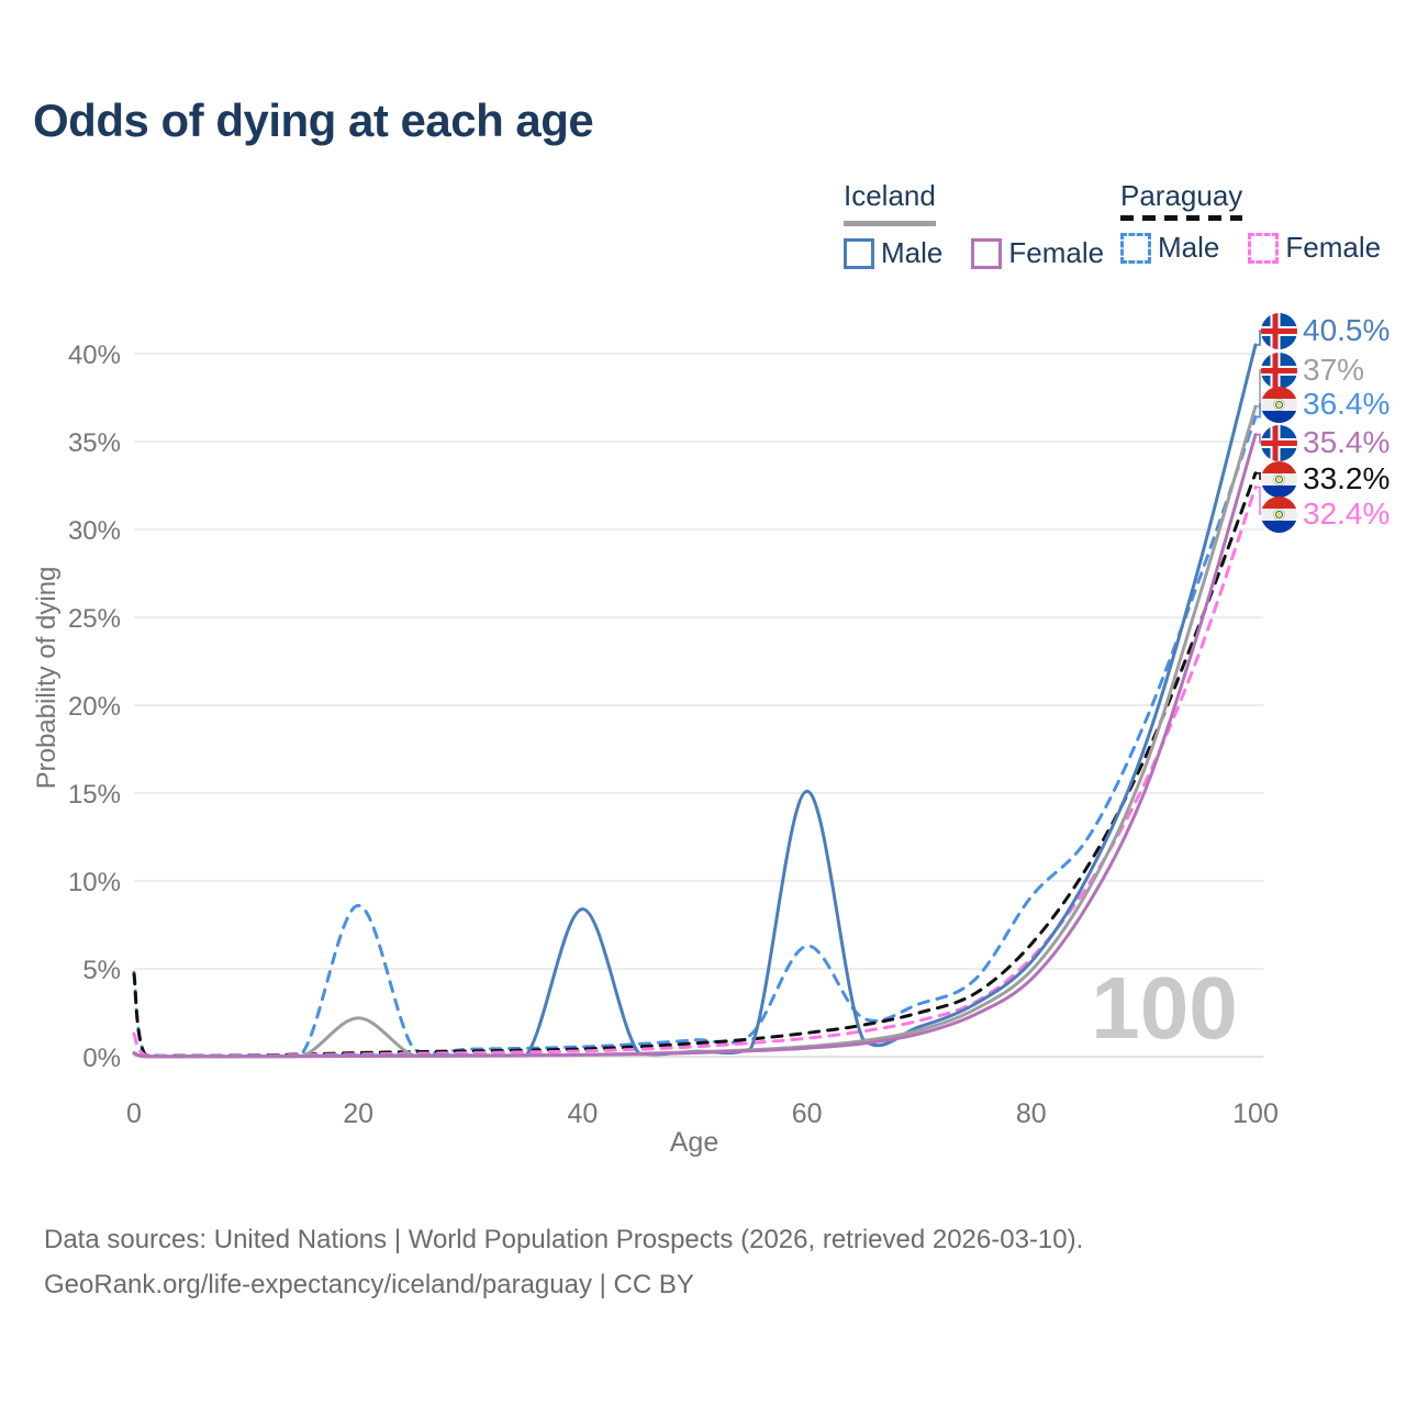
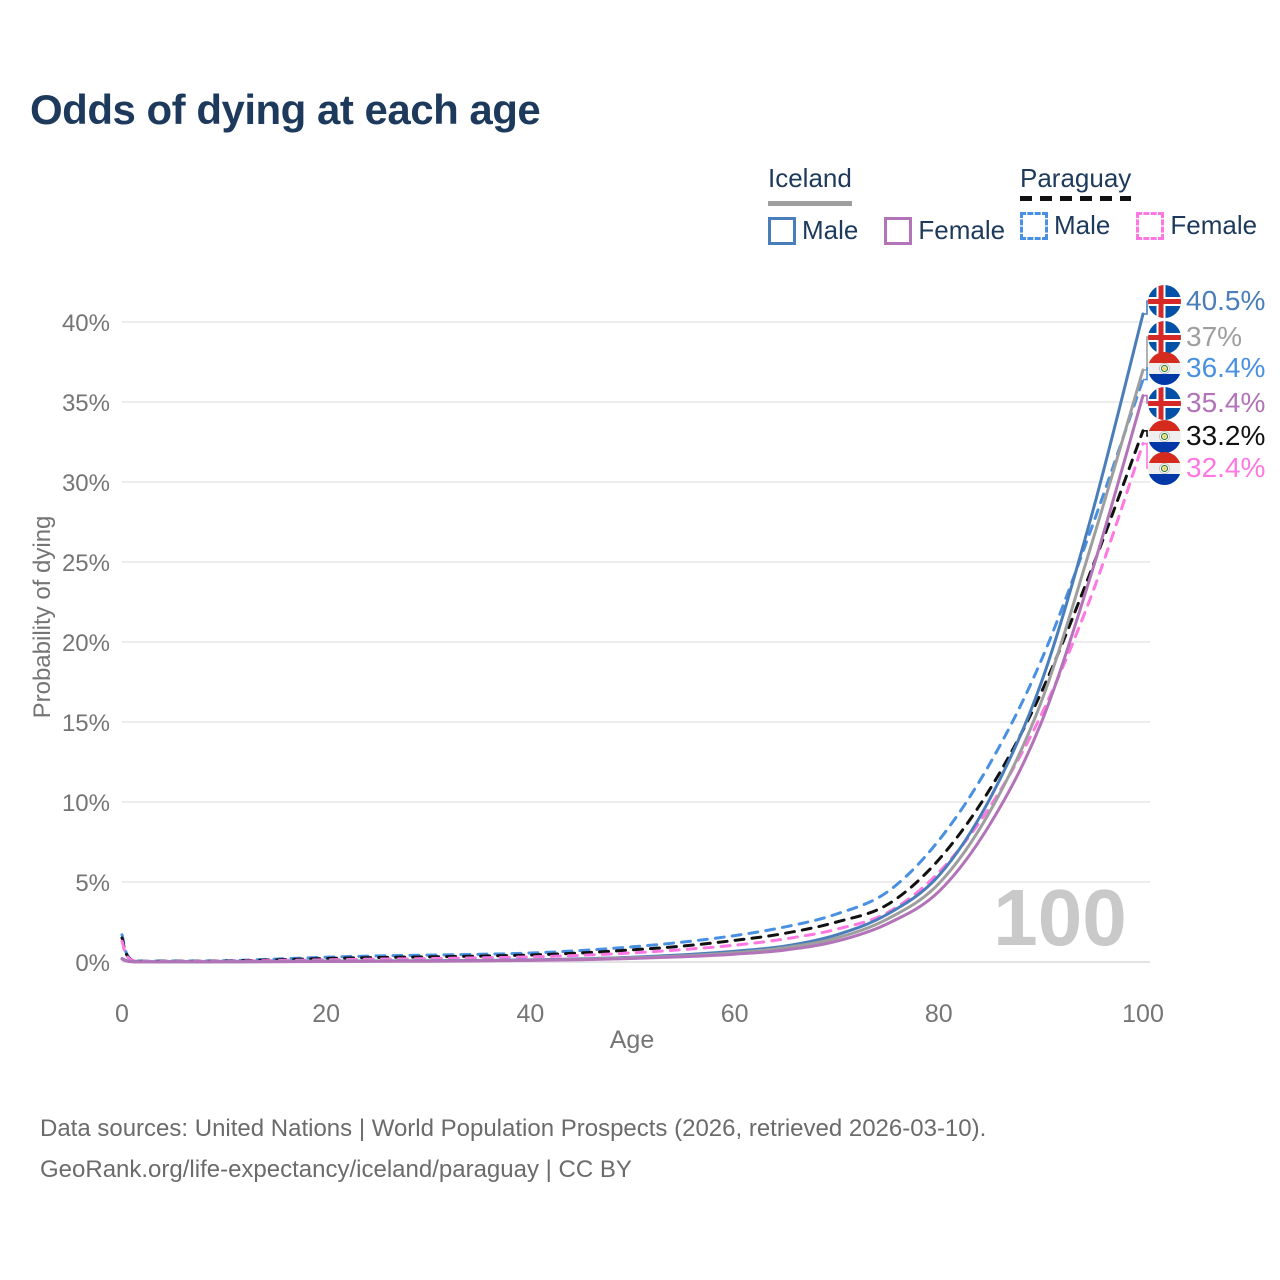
Paraguay Male/0: 4.8% -> 1.7%
Paraguay/0: 4.7% -> 1.5%
Iceland/20: 2.2% -> 0.1%
Paraguay Male/20: 8.6% -> 0.3%
Iceland Male/40: 8.4% -> 0.1%
Iceland Male/60: 15.1% -> 0.7%
Paraguay Male/60: 6.3% -> 1.6%
Paraguay Male/80: 9.1% -> 7.6%
